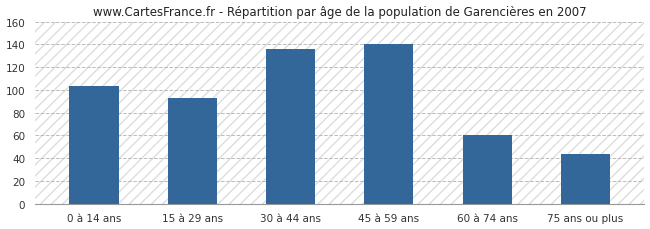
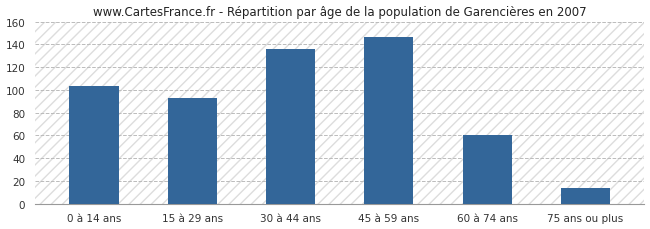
45 à 59 ans: 140 -> 146
75 ans ou plus: 44 -> 14
